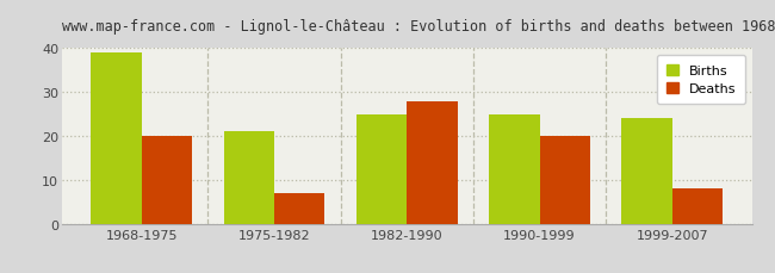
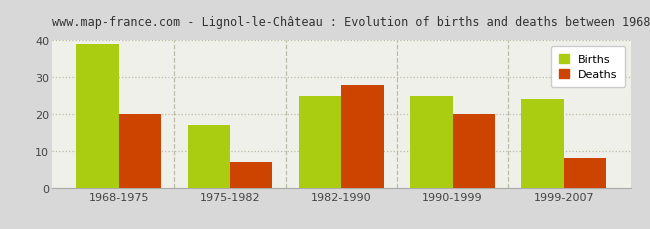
Births/1975-1982: 21 -> 17
